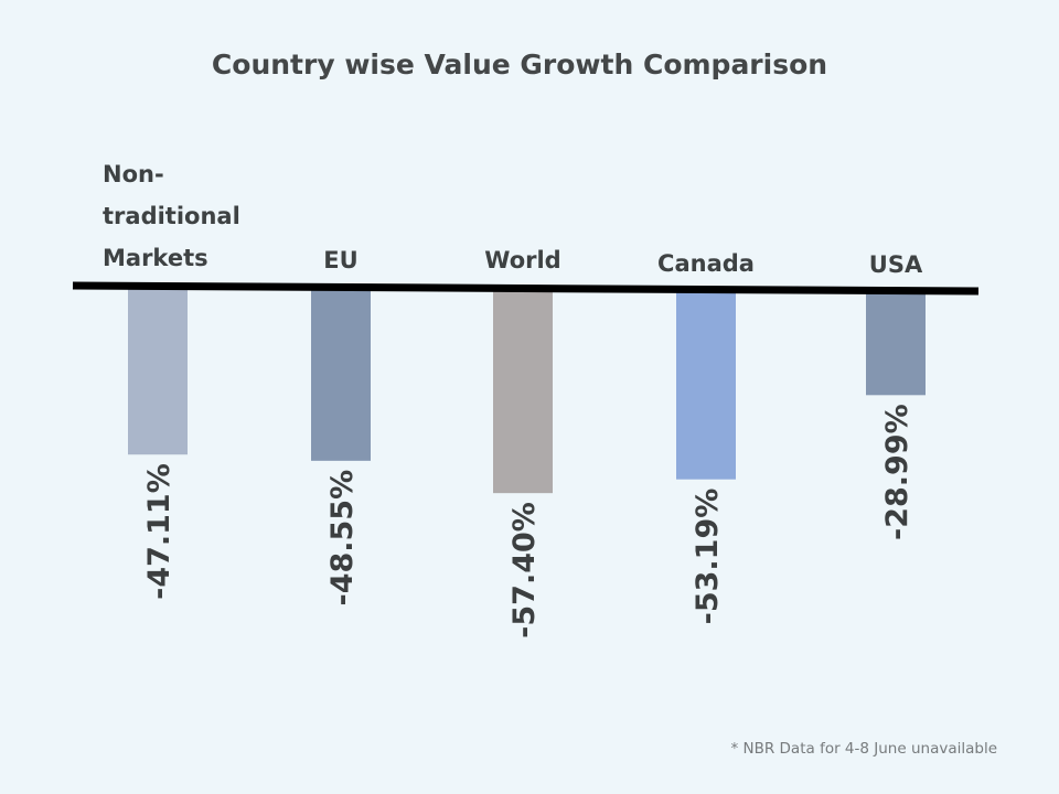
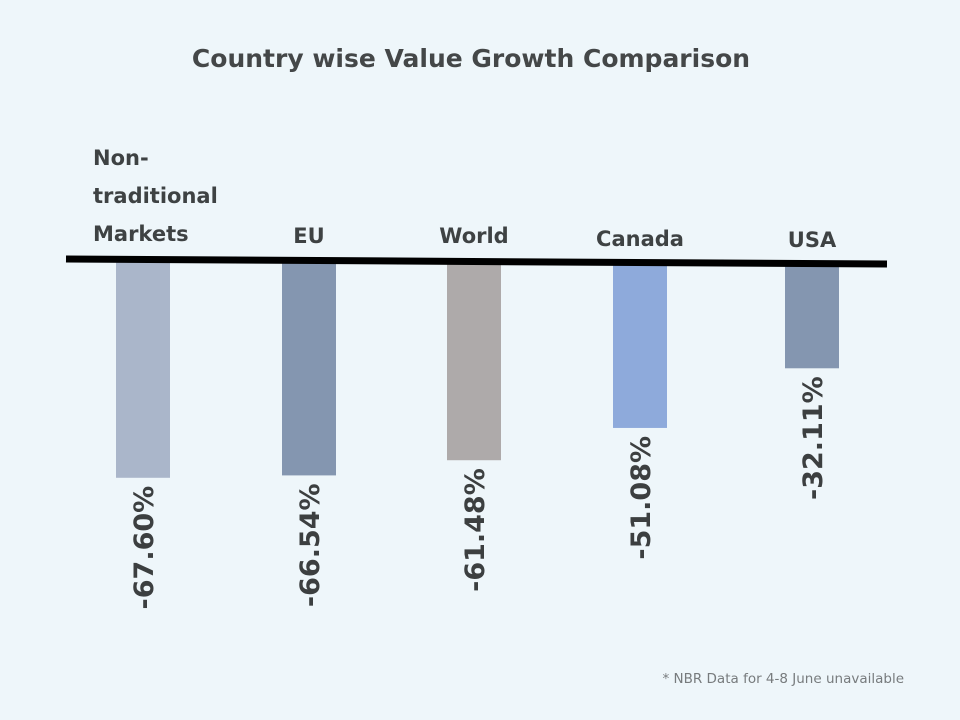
Non-traditional Markets: -47.11% -> -67.60%
EU: -48.55% -> -66.54%
World: -57.40% -> -61.48%
Canada: -53.19% -> -51.08%
USA: -28.99% -> -32.11%
